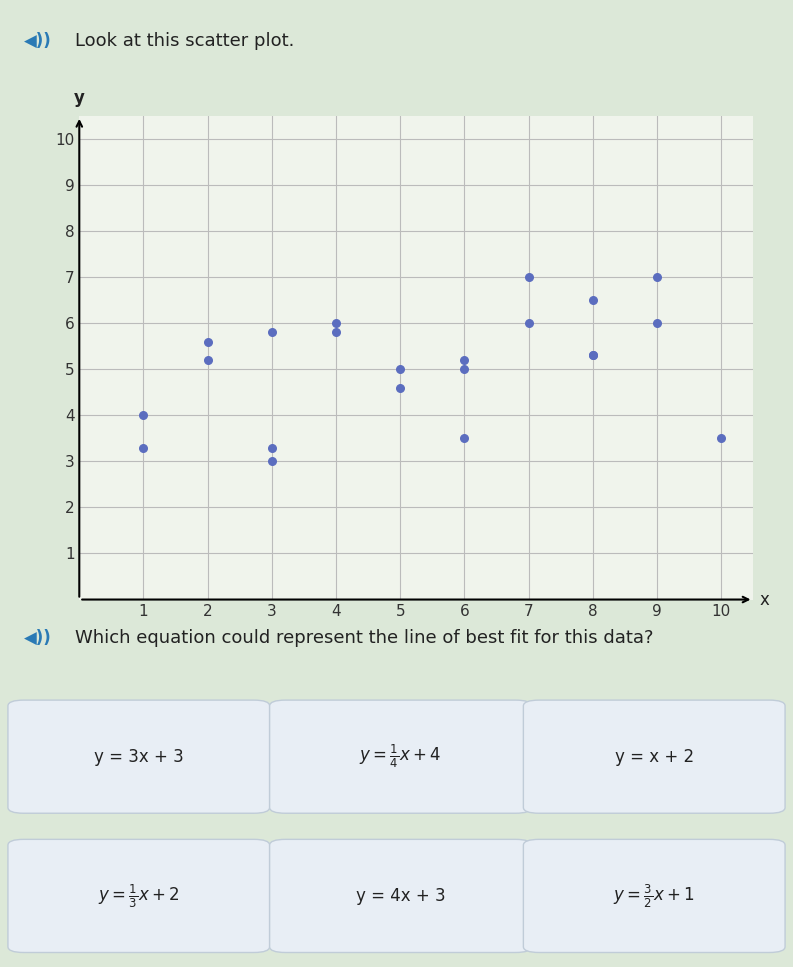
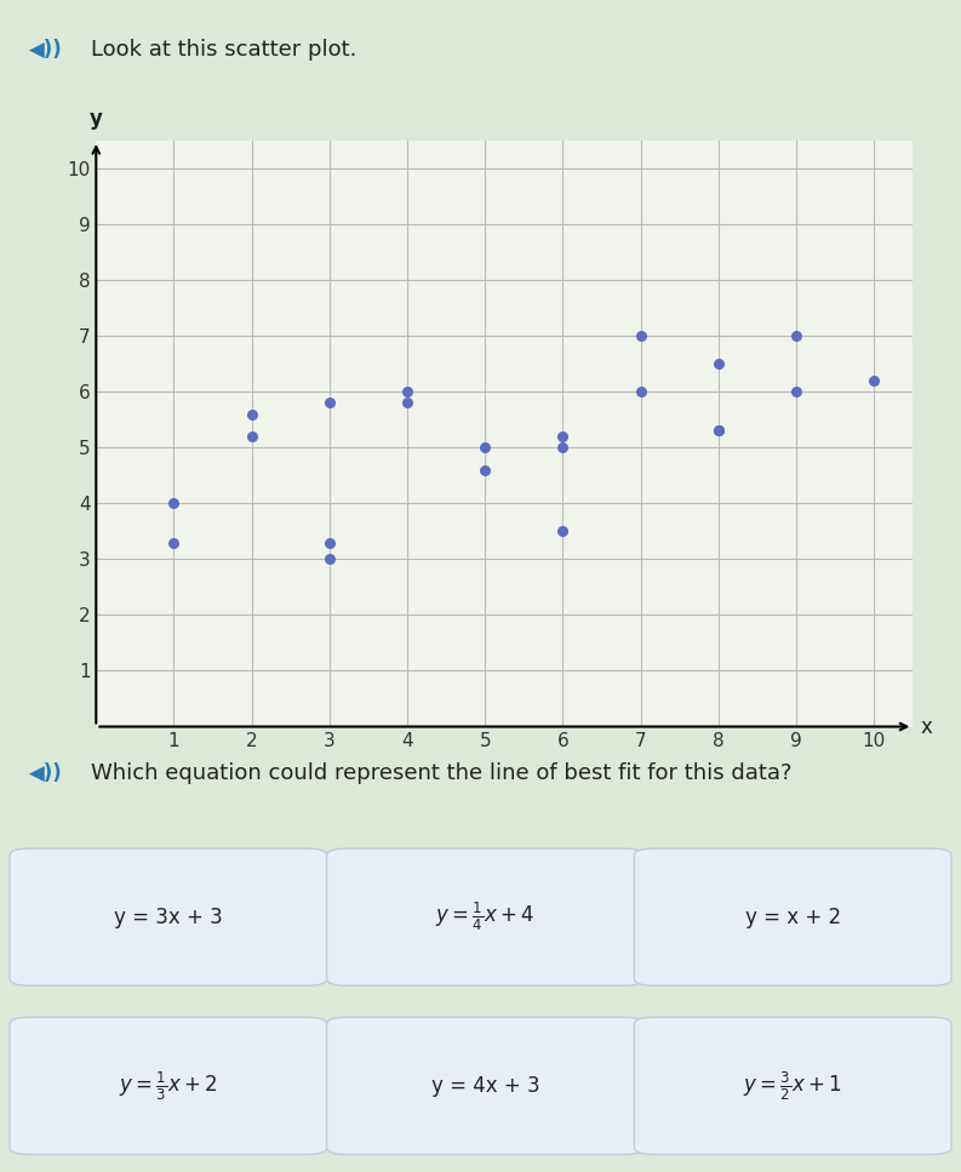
10: 3.5 -> 6.2
